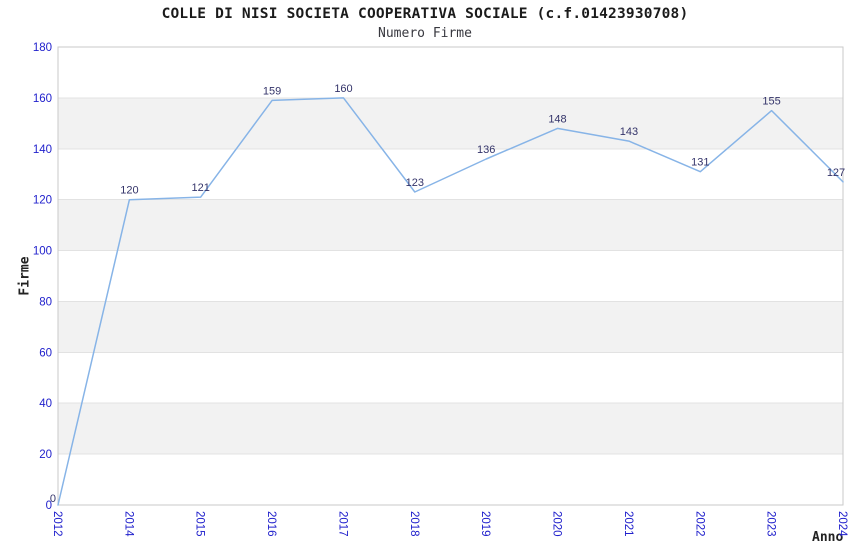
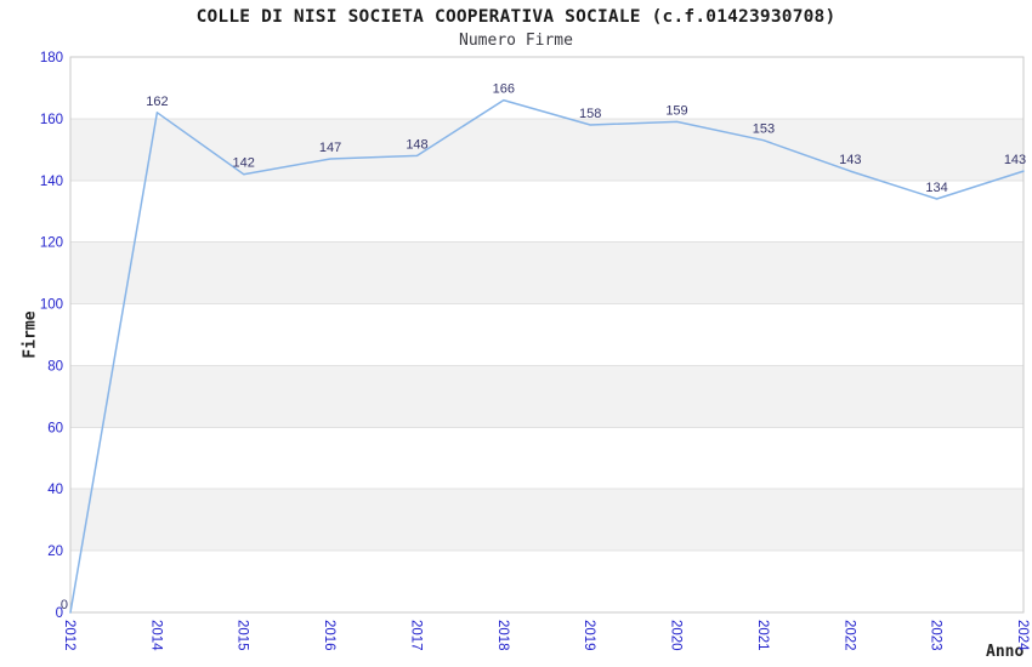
2014: 120 -> 162
2015: 121 -> 142
2016: 159 -> 147
2017: 160 -> 148
2018: 123 -> 166
2019: 136 -> 158
2020: 148 -> 159
2021: 143 -> 153
2022: 131 -> 143
2023: 155 -> 134
2024: 127 -> 143
